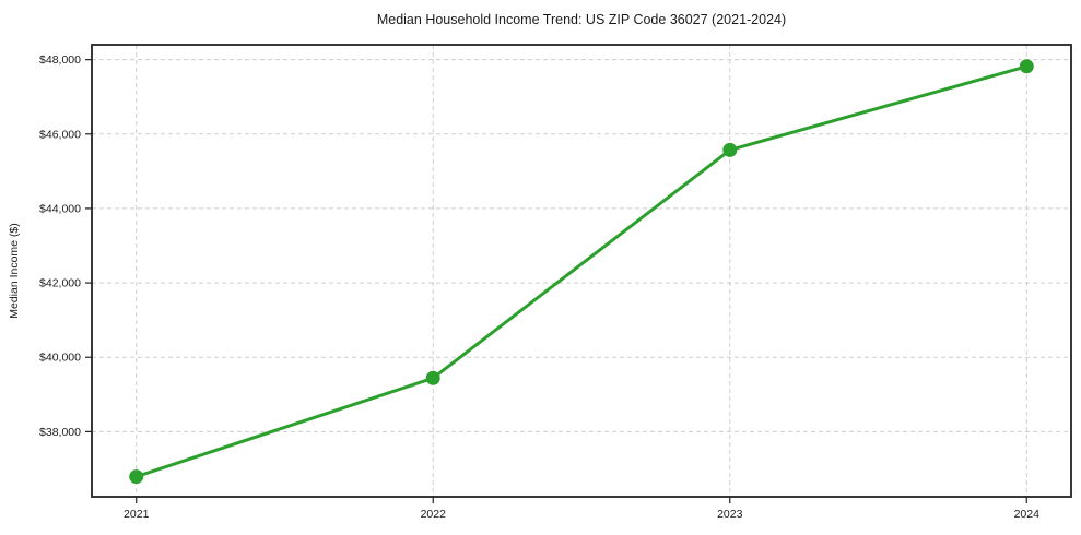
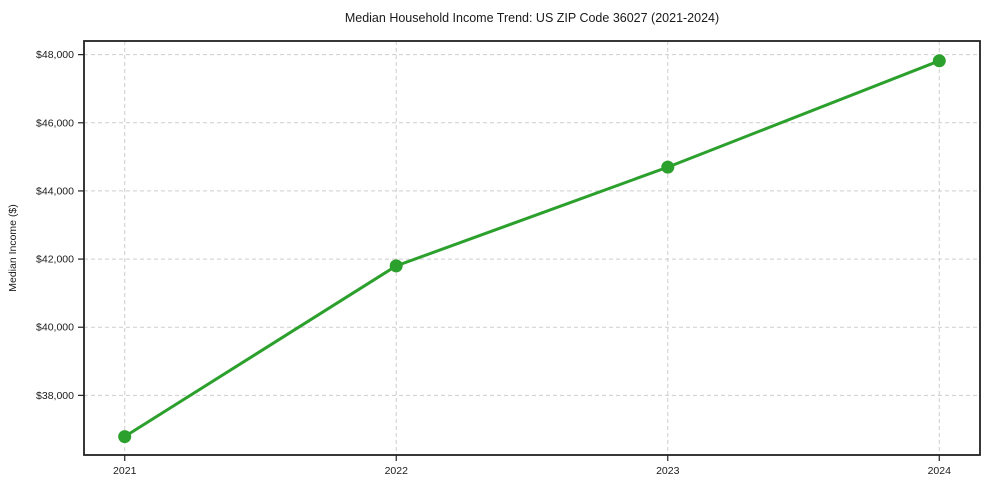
2022: $39400 -> $41800
2023: $45600 -> $44700
